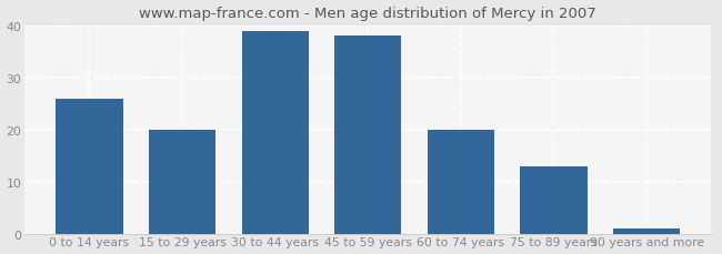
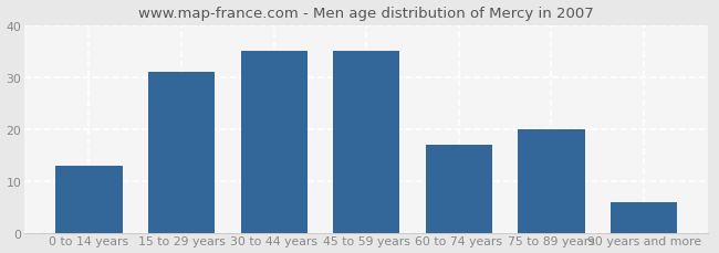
0 to 14 years: 26 -> 13
15 to 29 years: 20 -> 31
30 to 44 years: 39 -> 35
45 to 59 years: 38 -> 35
60 to 74 years: 20 -> 17
75 to 89 years: 13 -> 20
90 years and more: 1 -> 6
